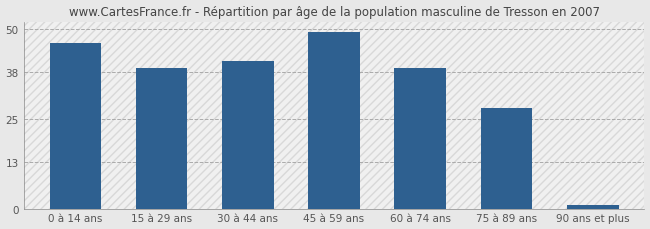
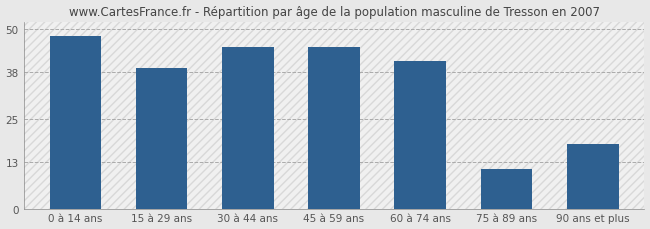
0 à 14 ans: 46 -> 48
30 à 44 ans: 41 -> 45
45 à 59 ans: 49 -> 45
60 à 74 ans: 39 -> 41
75 à 89 ans: 28 -> 11
90 ans et plus: 1 -> 18
